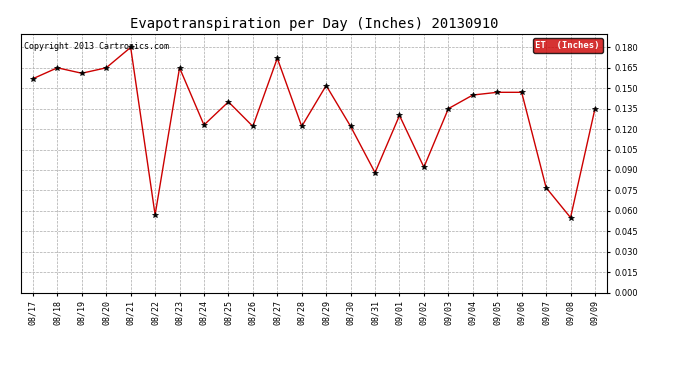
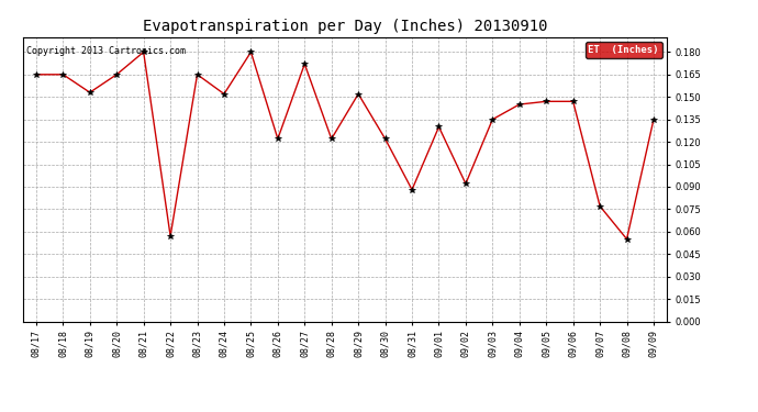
08/17: 0.157 -> 0.165
08/19: 0.161 -> 0.153
08/24: 0.123 -> 0.152
08/25: 0.140 -> 0.180
